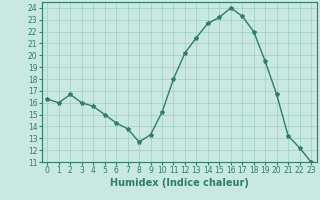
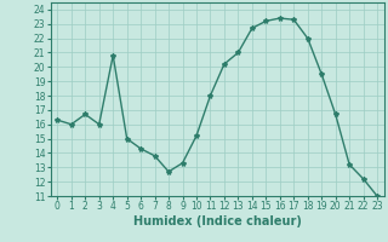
4: 15.7 -> 20.8
13: 21.5 -> 21.0
16: 24.0 -> 23.4
